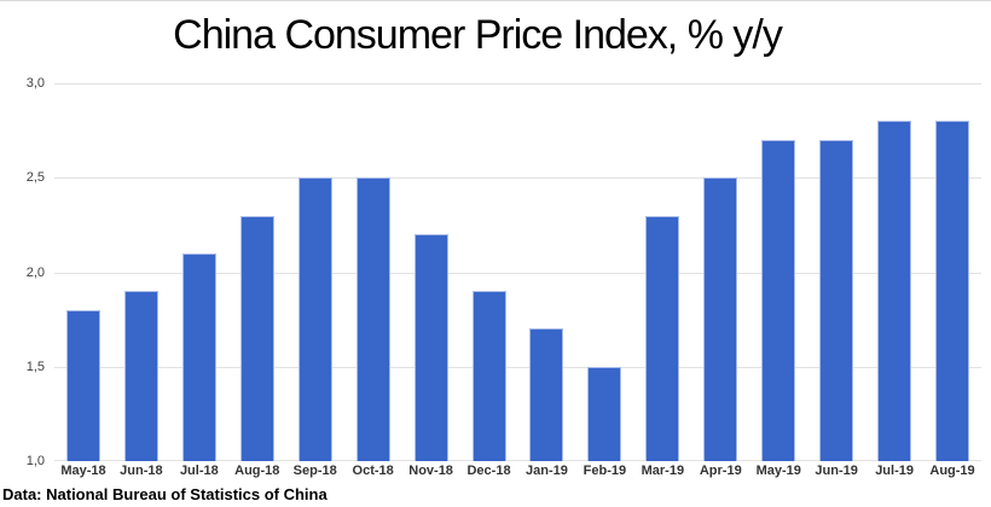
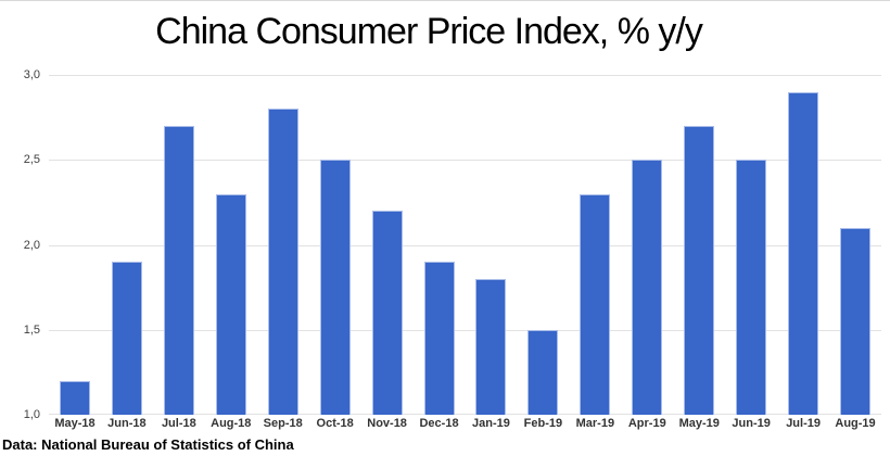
May-18: 1,8 -> 1,2
Jul-18: 2,1 -> 2,7
Sep-18: 2,5 -> 2,8
Jan-19: 1,7 -> 1,8
Jun-19: 2,7 -> 2,5
Jul-19: 2,8 -> 2,9
Aug-19: 2,8 -> 2,1
